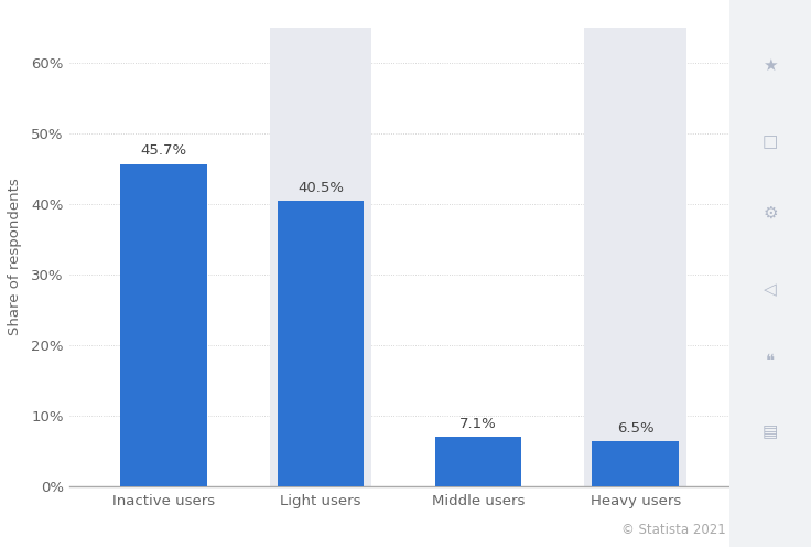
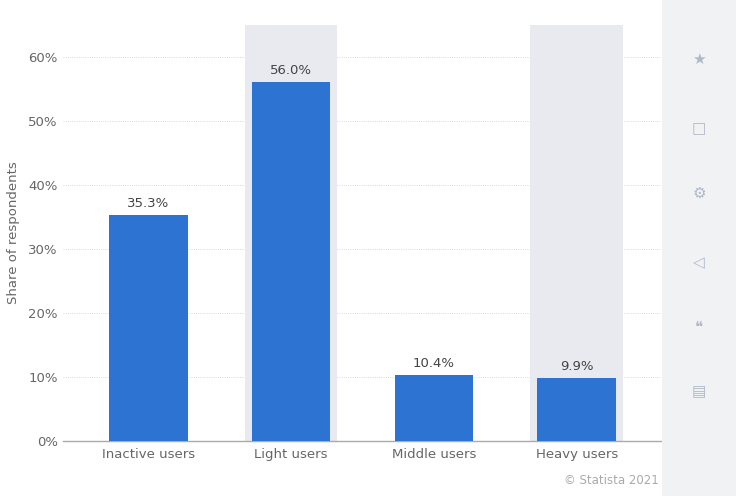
Inactive users: 45.7% -> 35.3%
Light users: 40.5% -> 56.0%
Middle users: 7.1% -> 10.4%
Heavy users: 6.5% -> 9.9%
